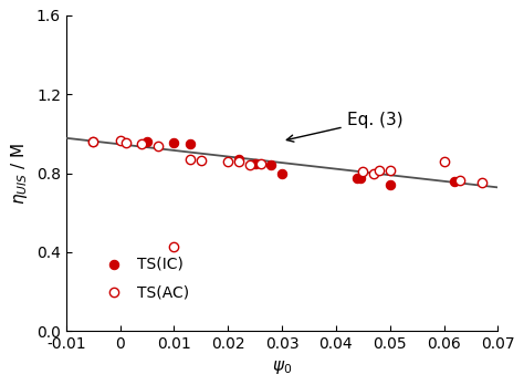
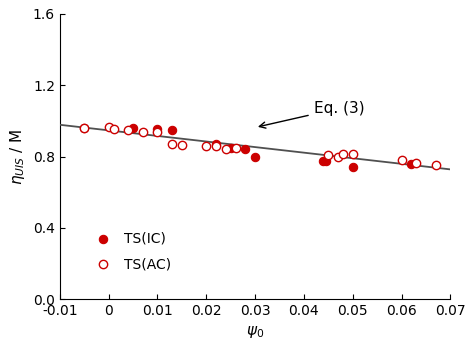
TS(AC)/0.01: 0.43 -> 0.94
TS(AC)/0.06: 0.86 -> 0.78
